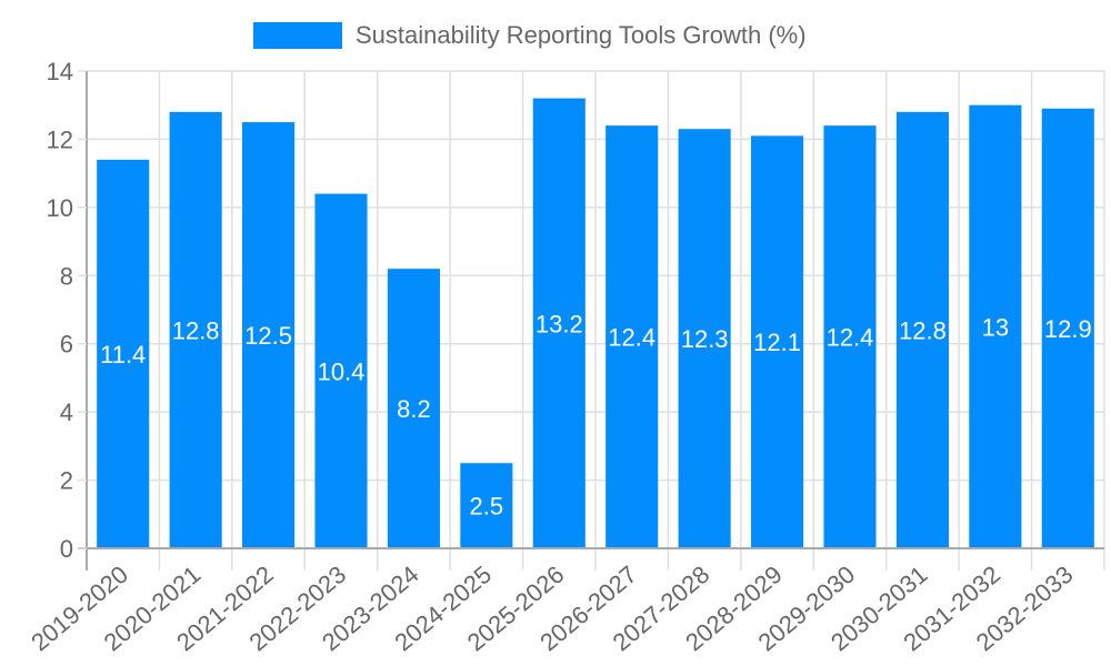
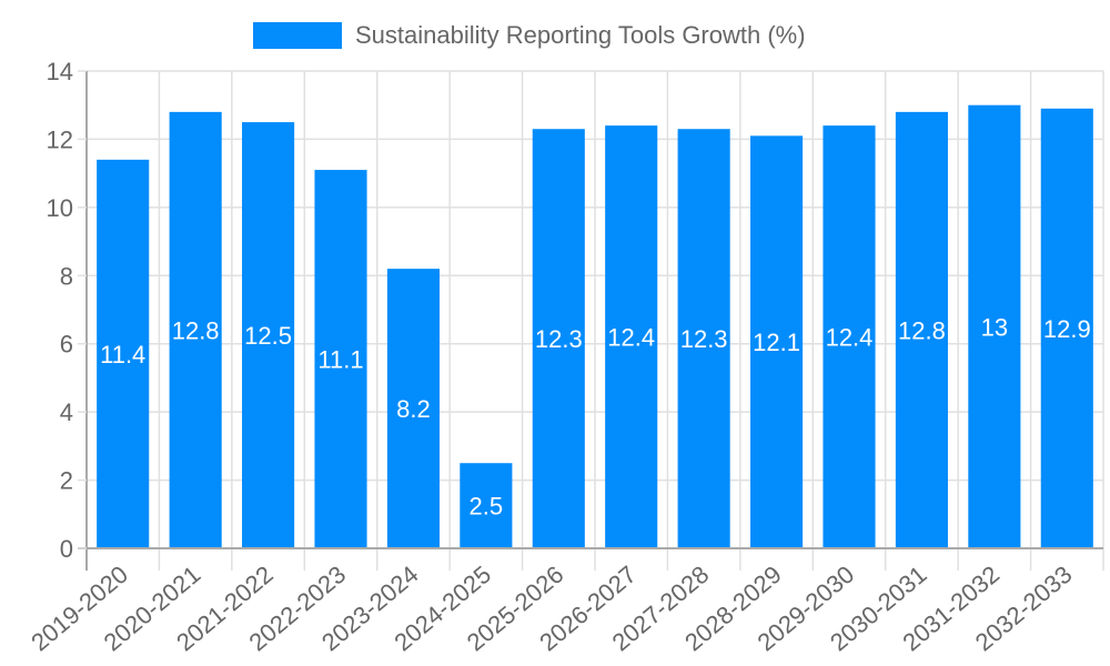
2022-2023: 10.4 -> 11.1
2025-2026: 13.2 -> 12.3
